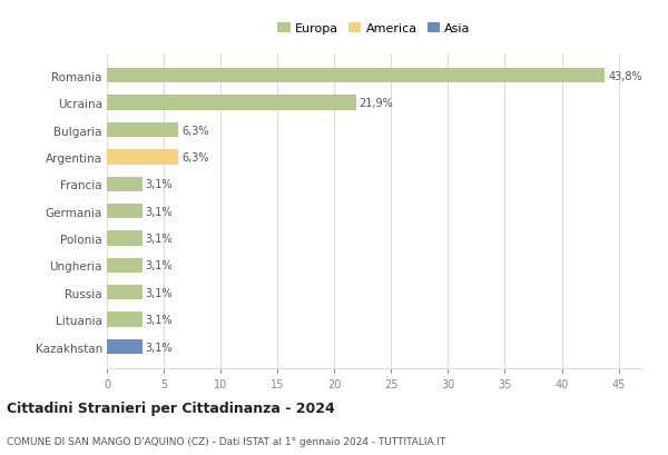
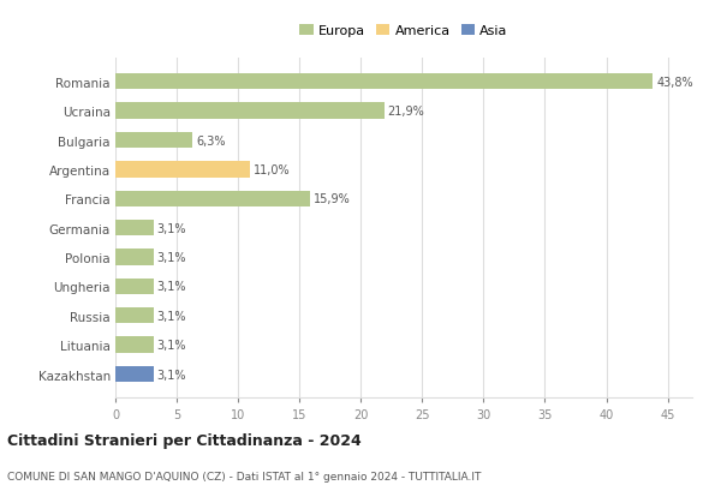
Argentina: 6,3% -> 11,0%
Francia: 3,1% -> 15,9%
